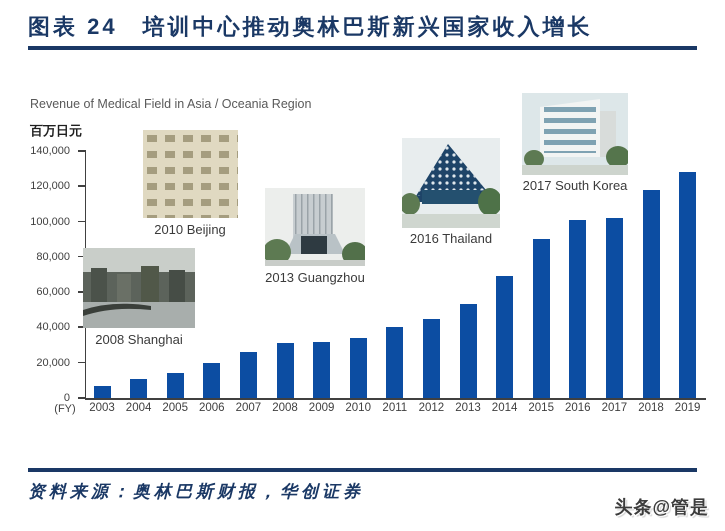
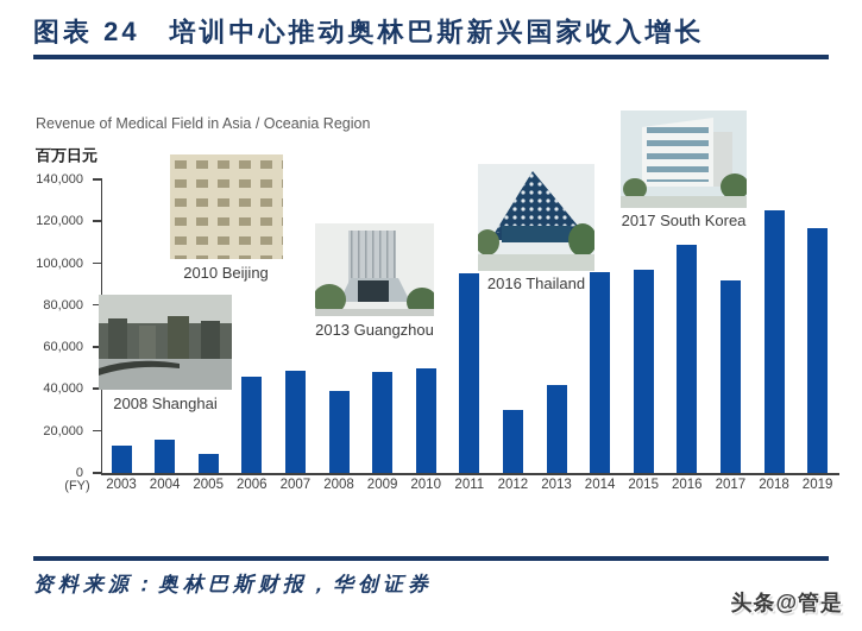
2003: 7000 -> 13000
2004: 11000 -> 16000
2005: 14000 -> 9000
2006: 20000 -> 46000
2007: 26000 -> 49000
2008: 31000 -> 39000
2009: 32000 -> 48000
2010: 34000 -> 50000
2011: 40000 -> 95000
2012: 45000 -> 30000
2013: 53000 -> 42000
2014: 69000 -> 96000
2015: 90000 -> 97000
2016: 101000 -> 109000
2017: 102000 -> 92000
2018: 118000 -> 125000
2019: 128000 -> 117000
